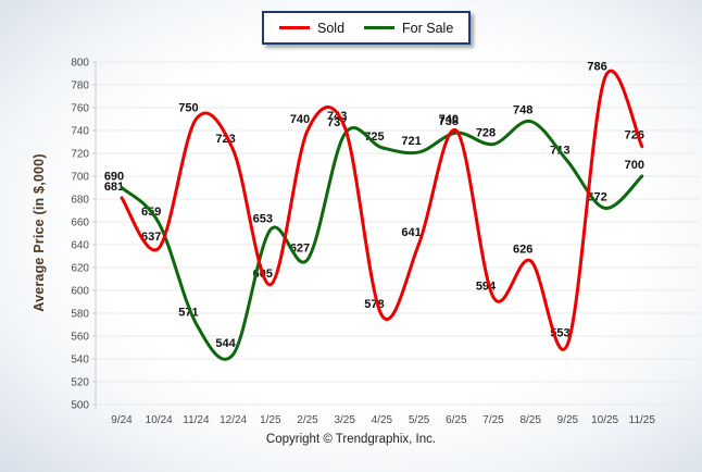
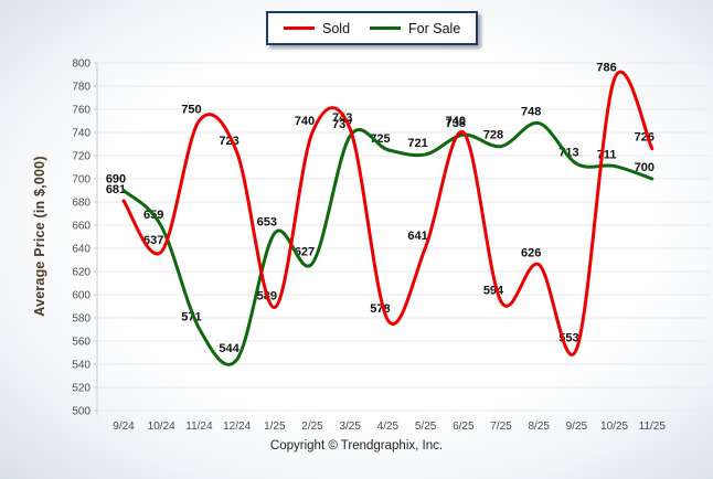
Sold/1/25: 605 -> 589
For Sale/10/25: 672 -> 711
